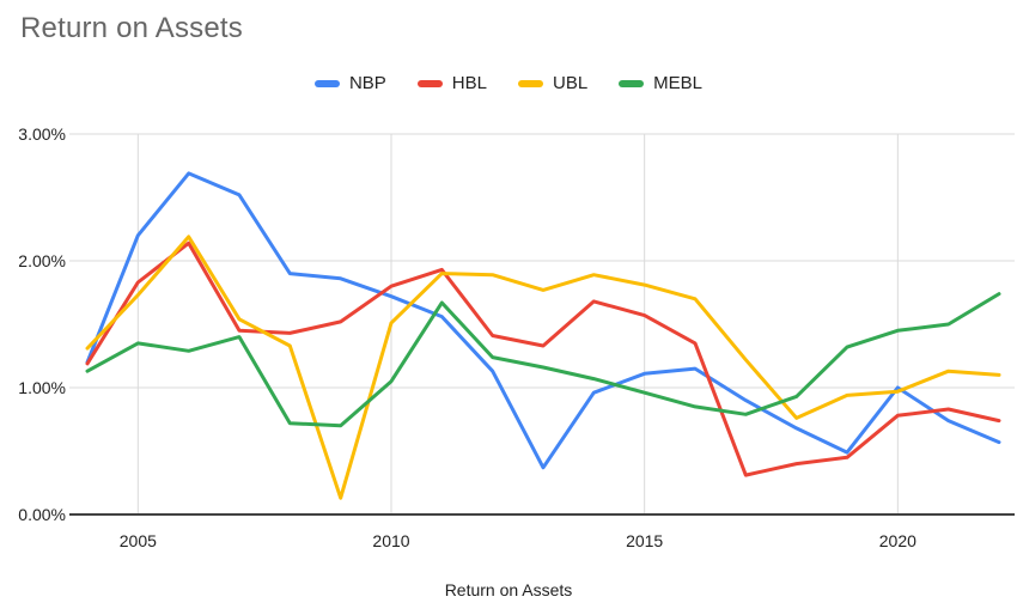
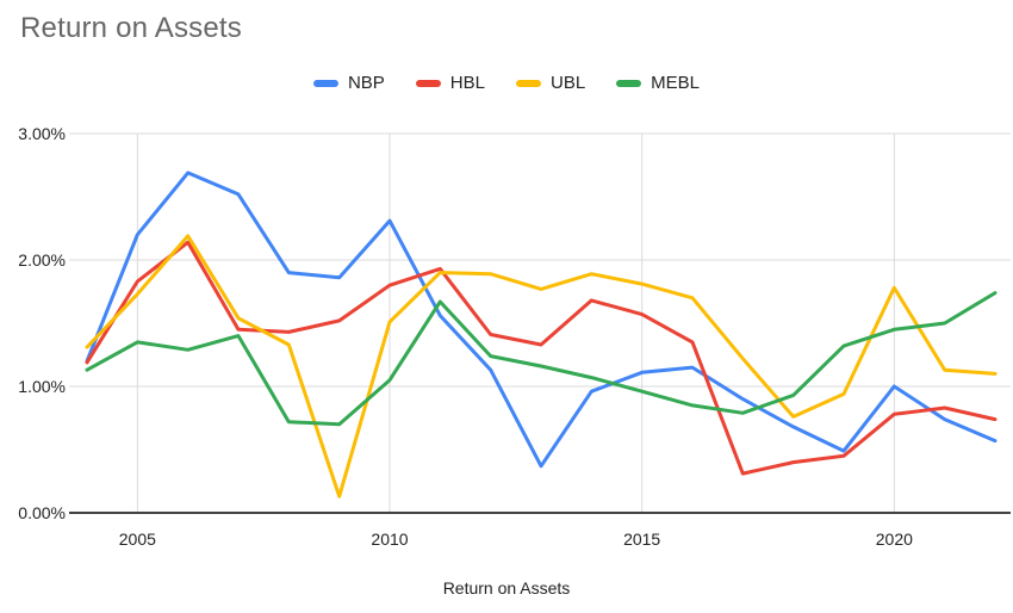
NBP/2010: 1.72% -> 2.31%
UBL/2020: 0.97% -> 1.78%
